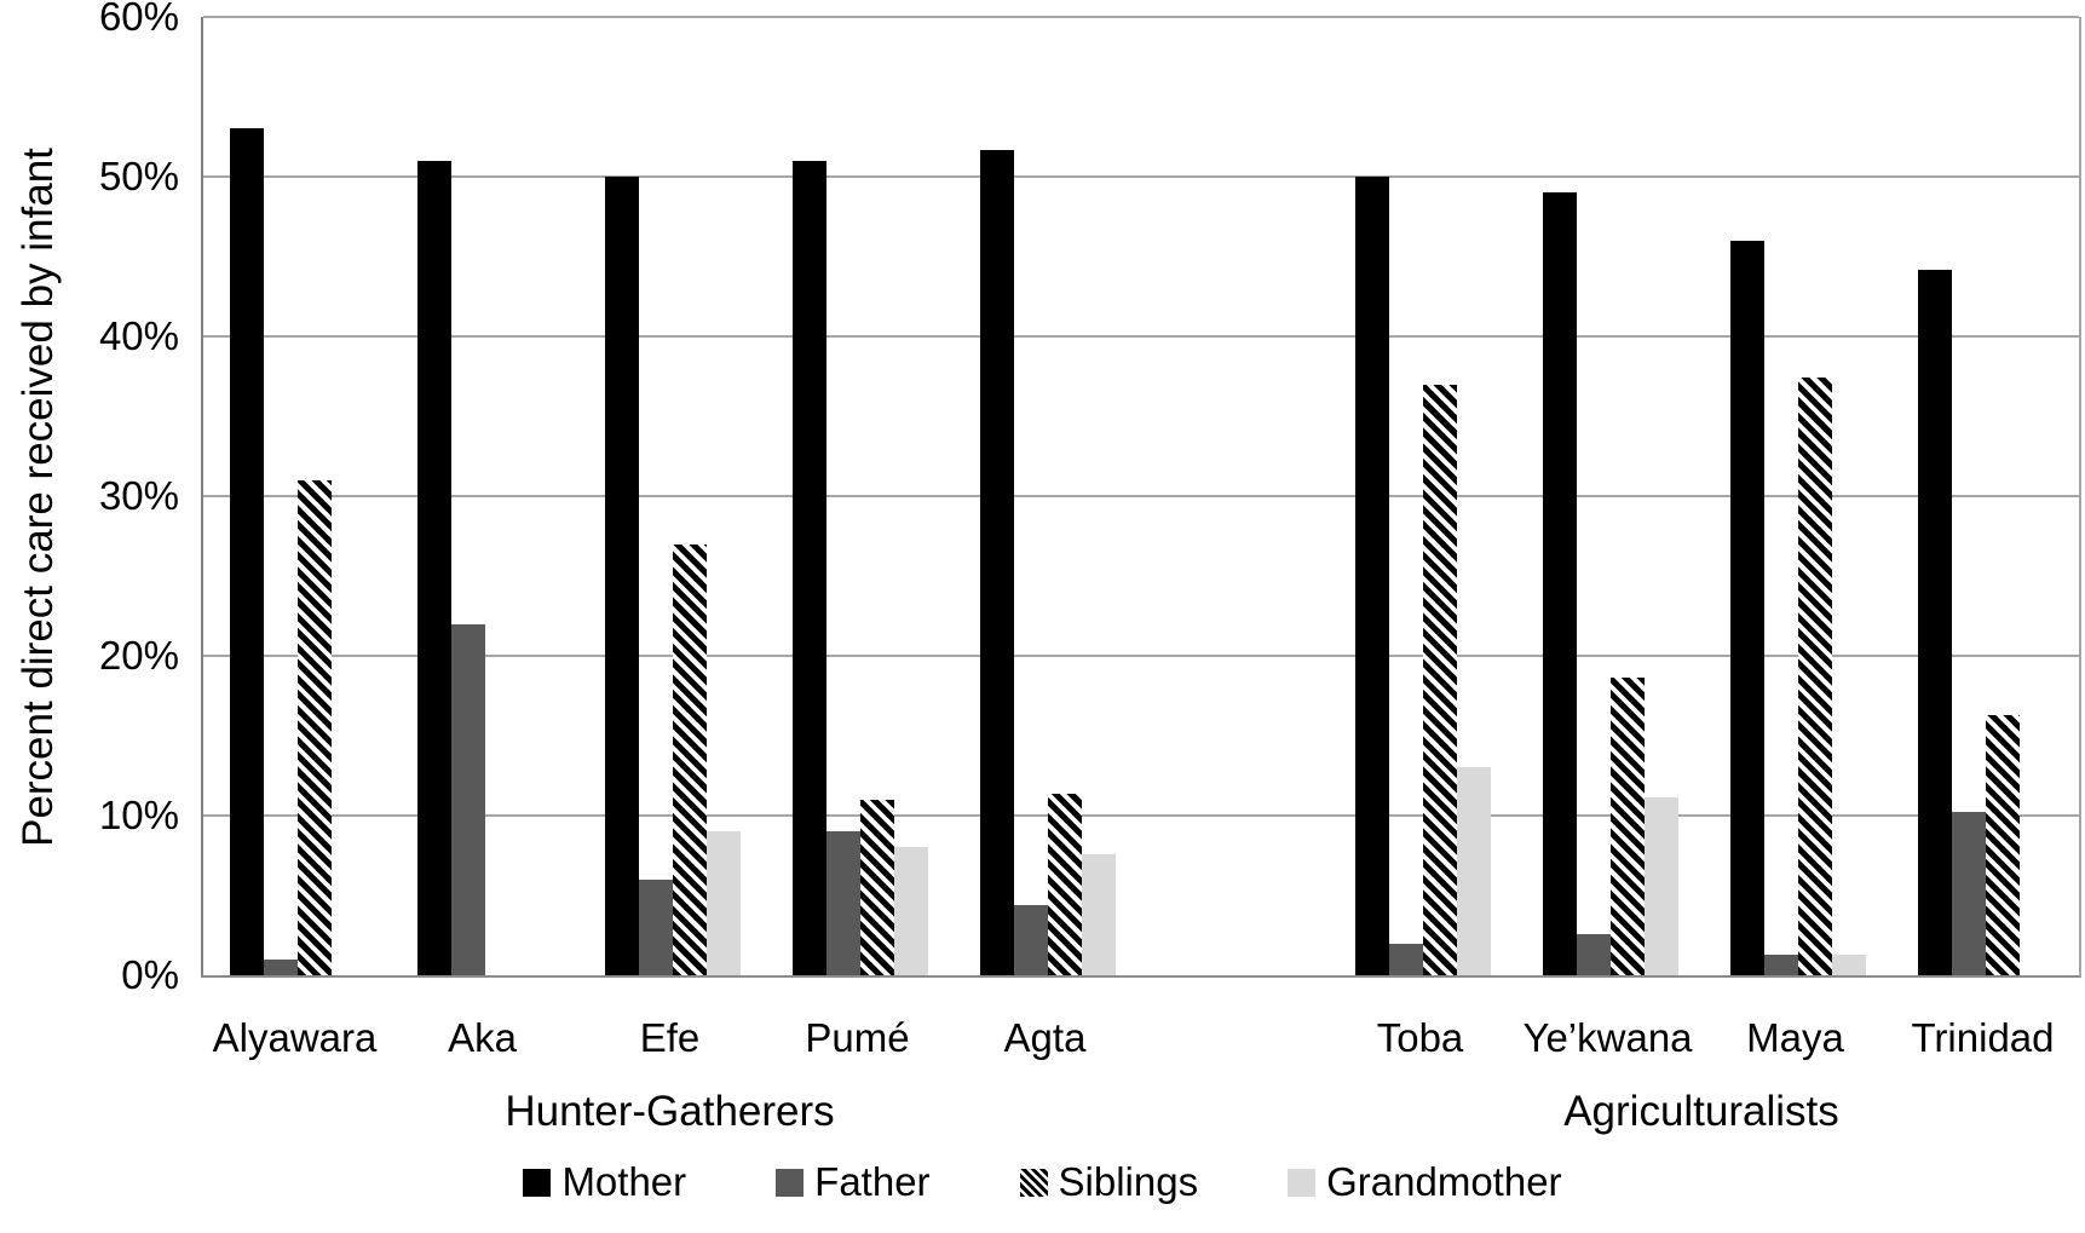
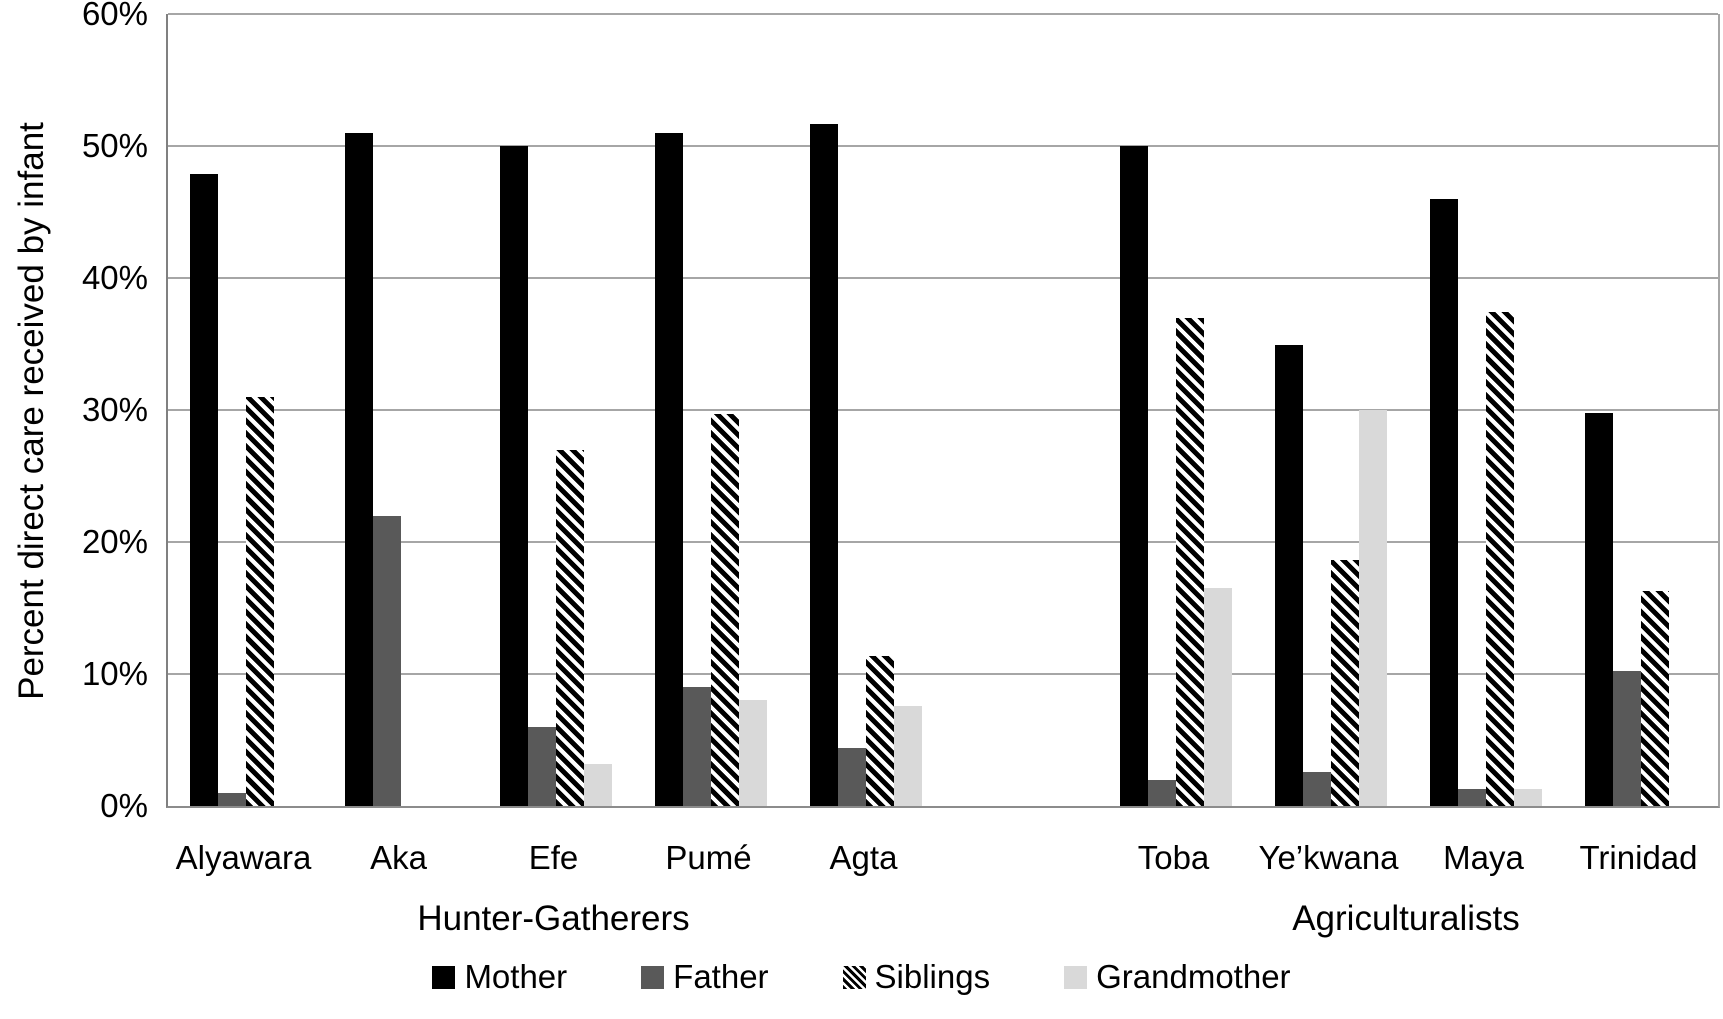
Mother/Alyawara: 53.0% -> 47.9%
Grandmother/Efe: 9.0% -> 3.2%
Siblings/Pumé: 11.0% -> 29.7%
Grandmother/Toba: 13.0% -> 16.5%
Mother/Ye’kwana: 49.0% -> 34.9%
Grandmother/Ye’kwana: 11.1% -> 30.0%
Mother/Trinidad: 44.2% -> 29.8%
